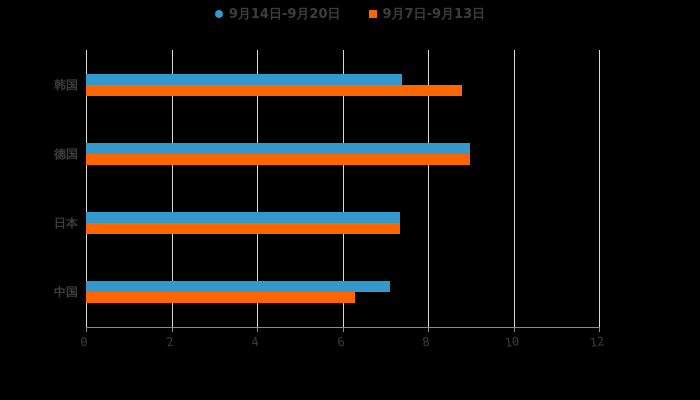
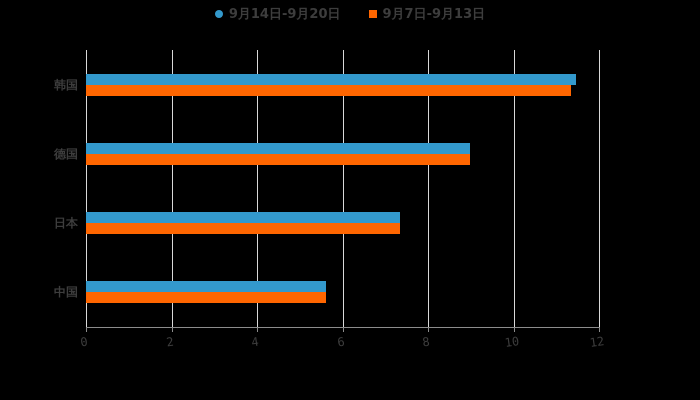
9月14日-9月20日/韩国: 7.4 -> 11.5
9月7日-9月13日/韩国: 8.8 -> 11.3
9月14日-9月20日/中国: 7.1 -> 5.6
9月7日-9月13日/中国: 6.3 -> 5.6
